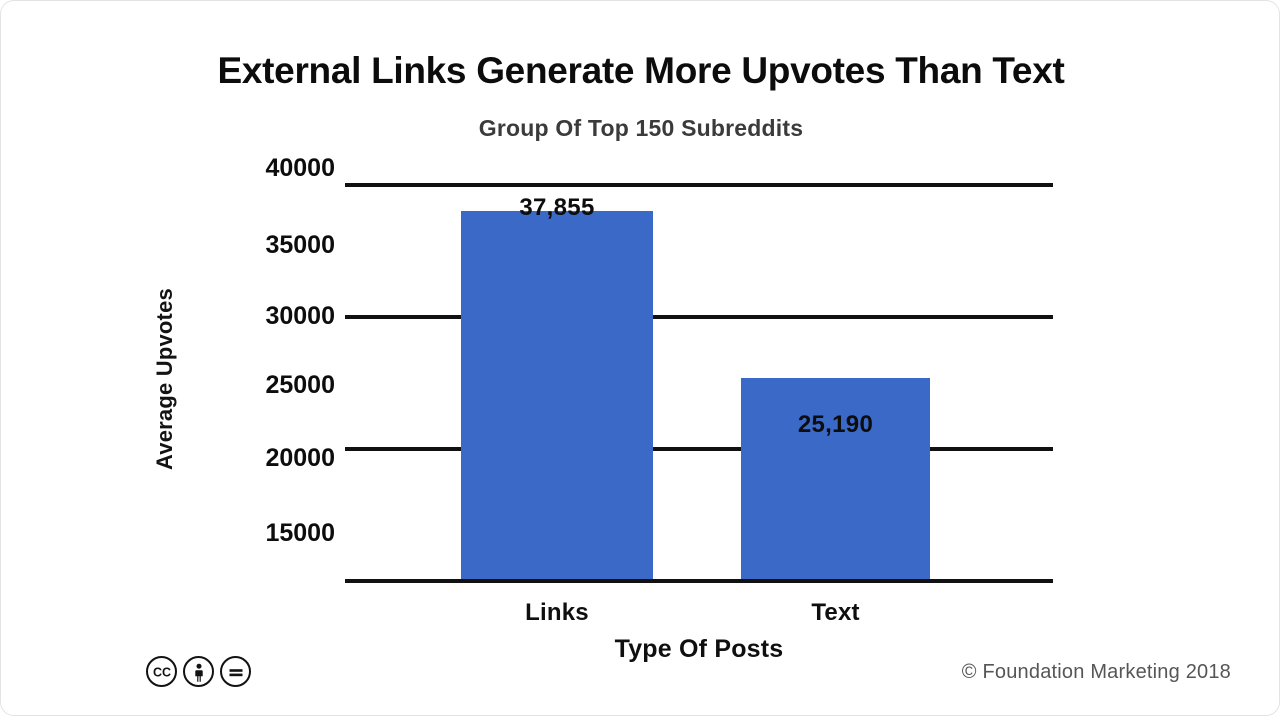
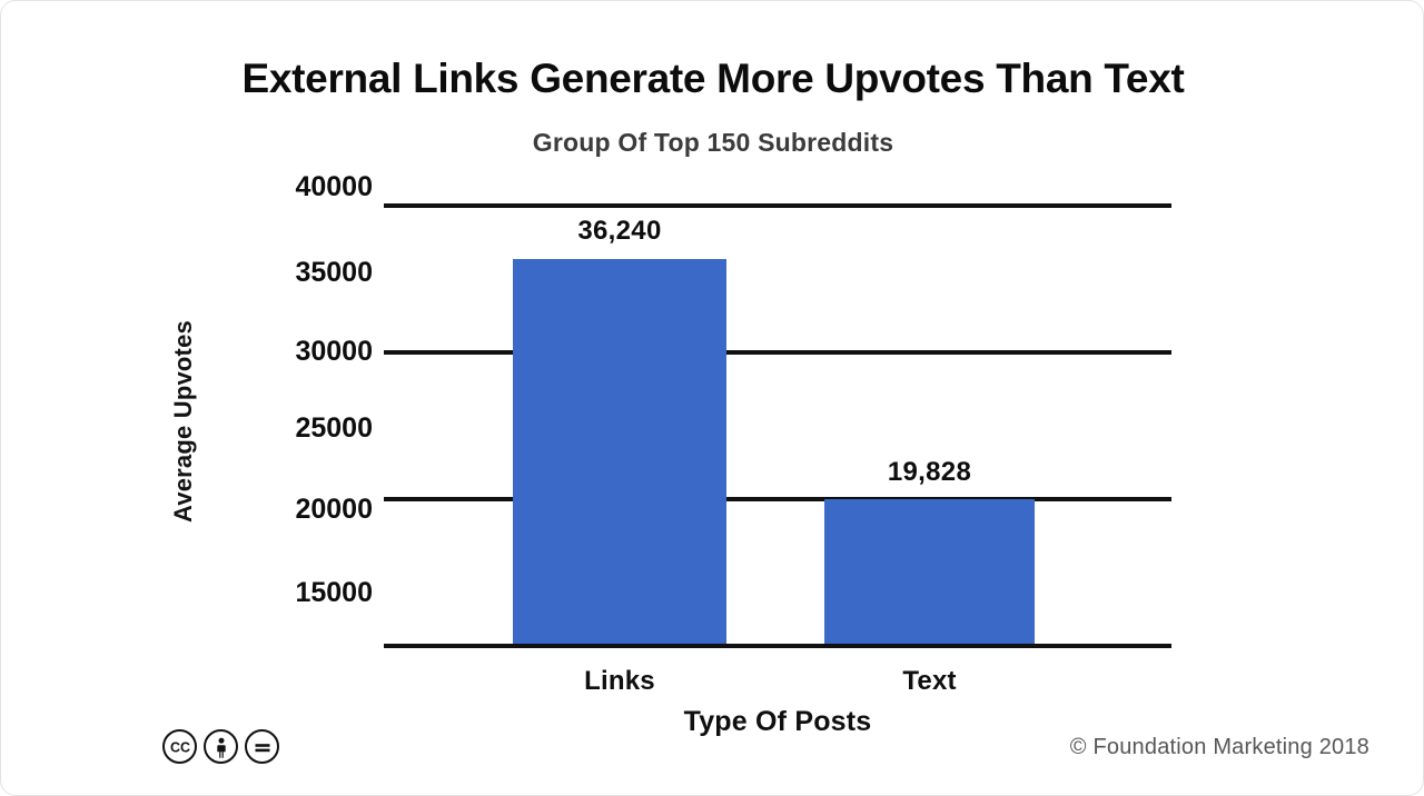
Links: 37,855 -> 36,240
Text: 25,190 -> 19,828
